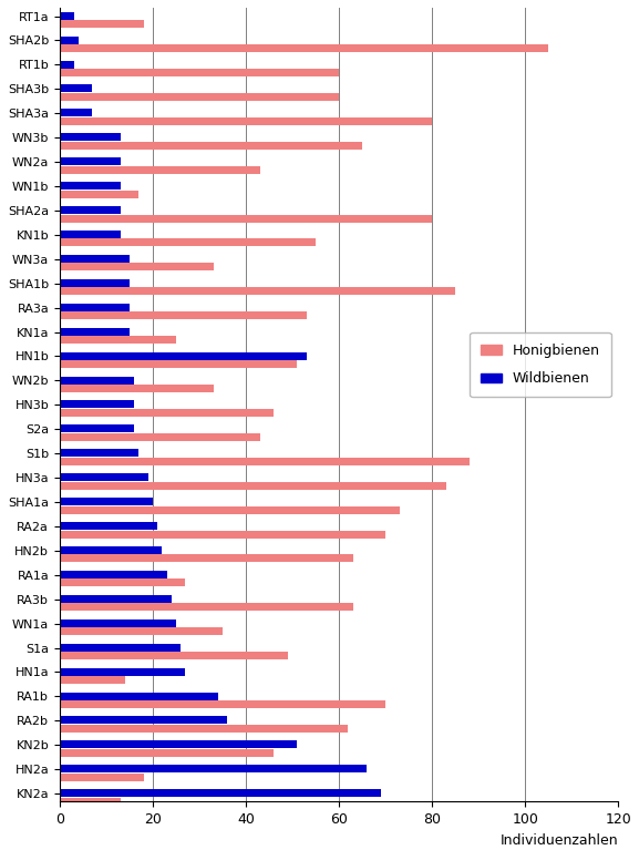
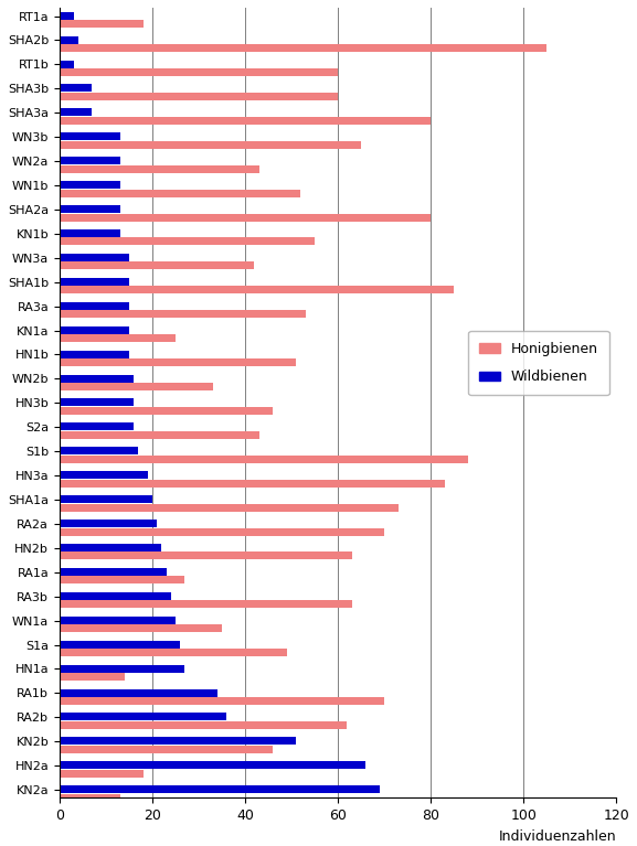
Honigbienen/WN1b: 17 -> 52
Honigbienen/WN3a: 33 -> 42
Wildbienen/HN1b: 53 -> 15
